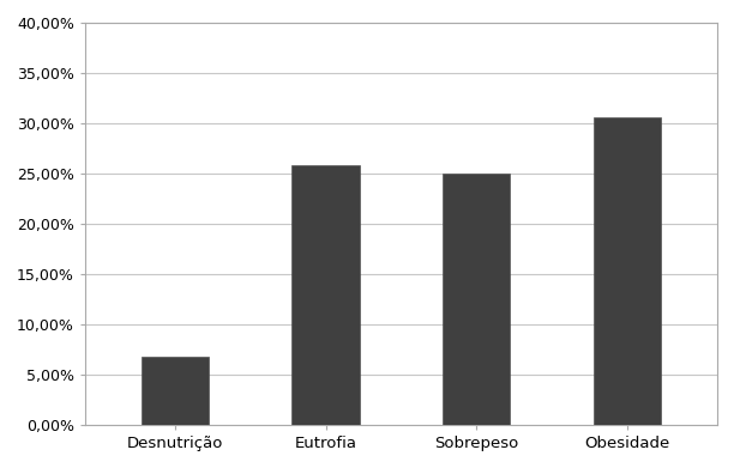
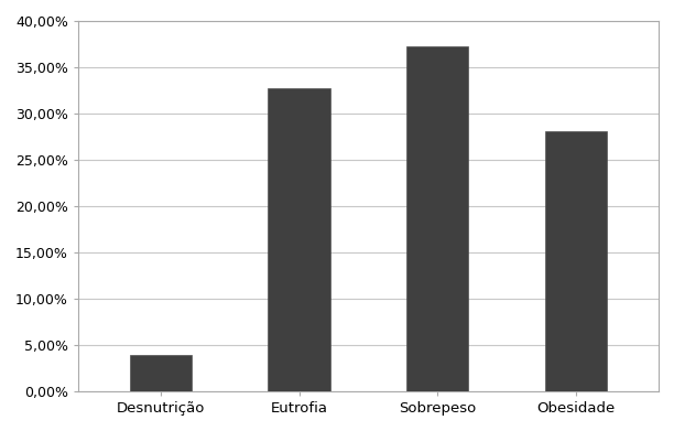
Desnutrição: 6,8% -> 3,9%
Eutrofia: 25,8% -> 32,7%
Sobrepeso: 25,0% -> 37,2%
Obesidade: 30,6% -> 28,1%
